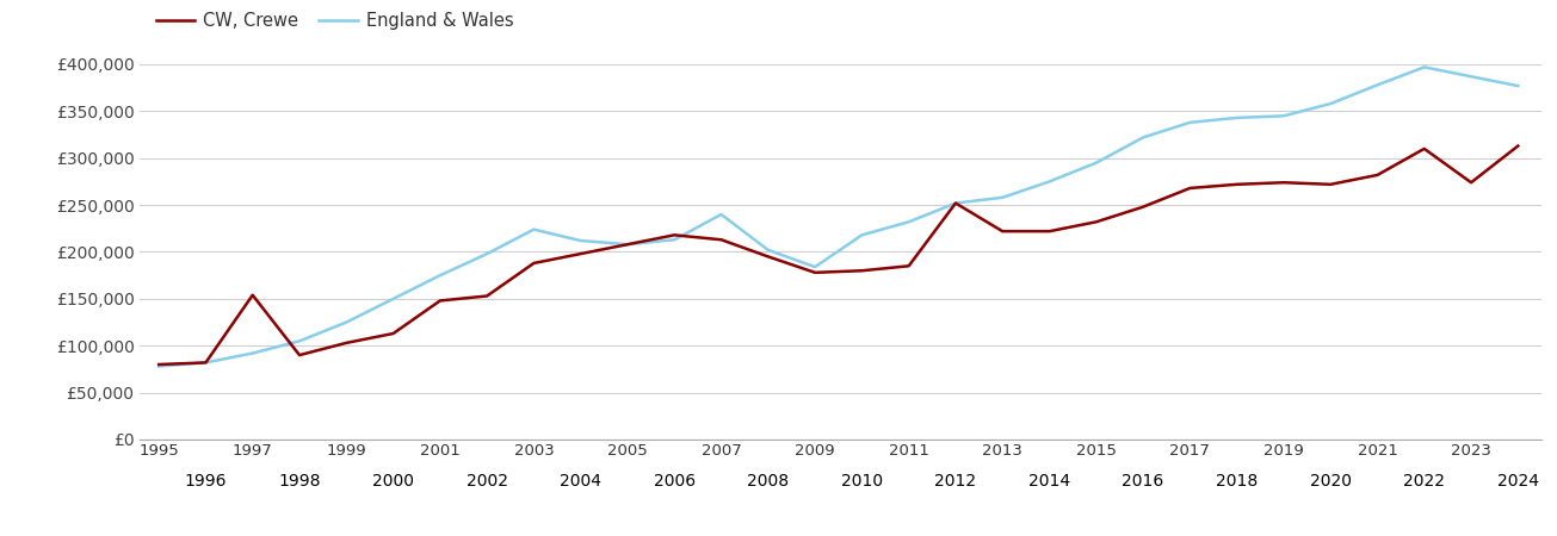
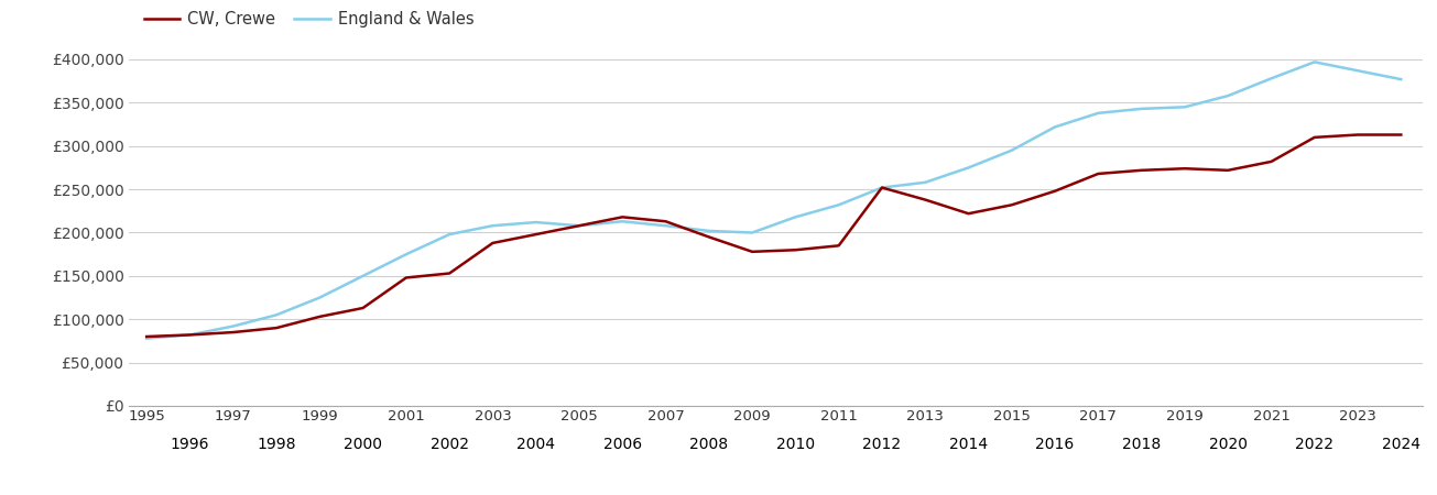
CW, Crewe/1997: £154,000 -> £85,000
England & Wales/2003: £224,000 -> £208,000
England & Wales/2007: £240,000 -> £208,000
England & Wales/2009: £184,000 -> £200,000
CW, Crewe/2013: £222,000 -> £238,000
CW, Crewe/2023: £274,000 -> £313,000
